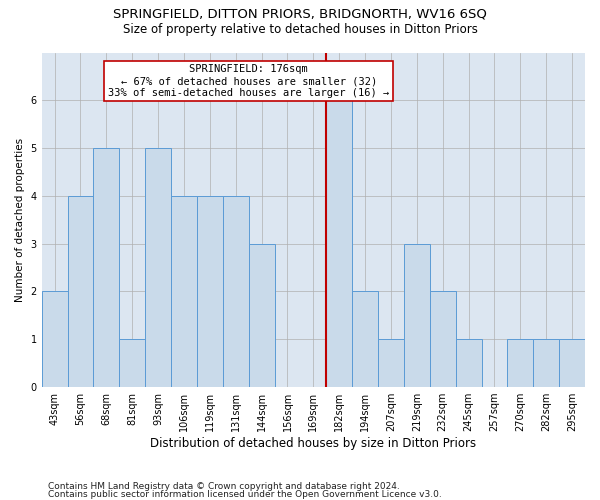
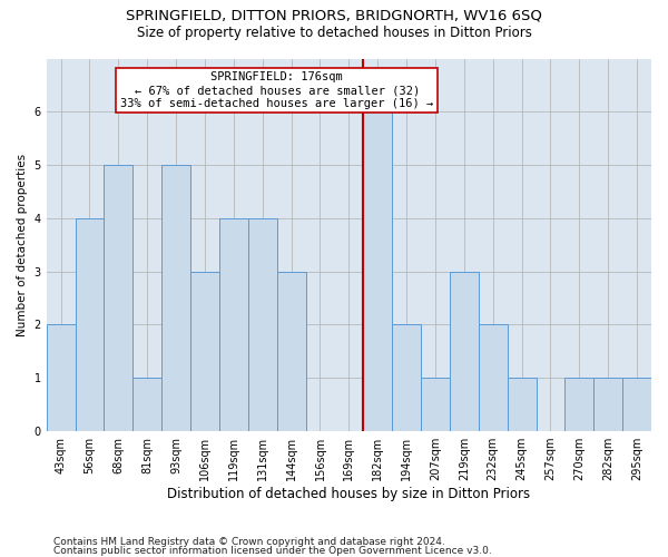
106sqm: 4 -> 3
